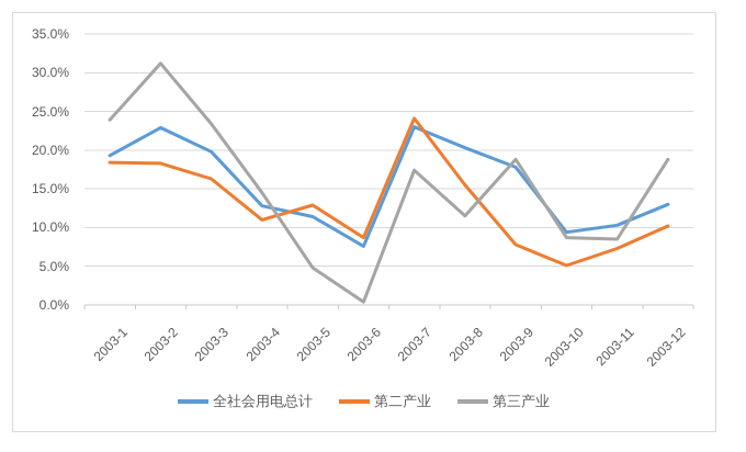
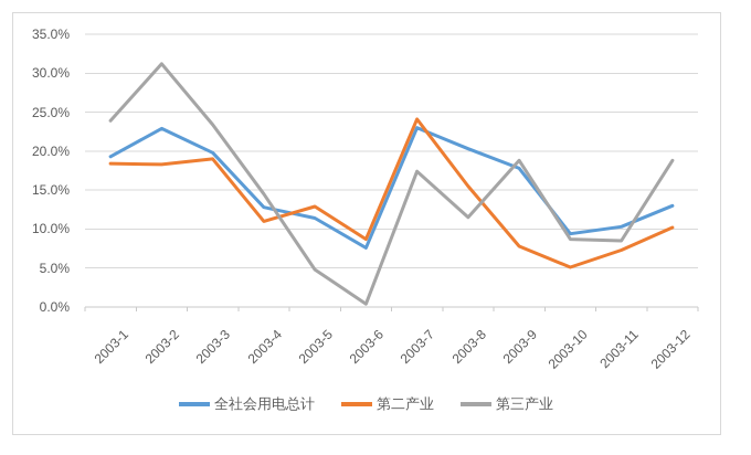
第二产业/2003-3: 16% -> 19%
